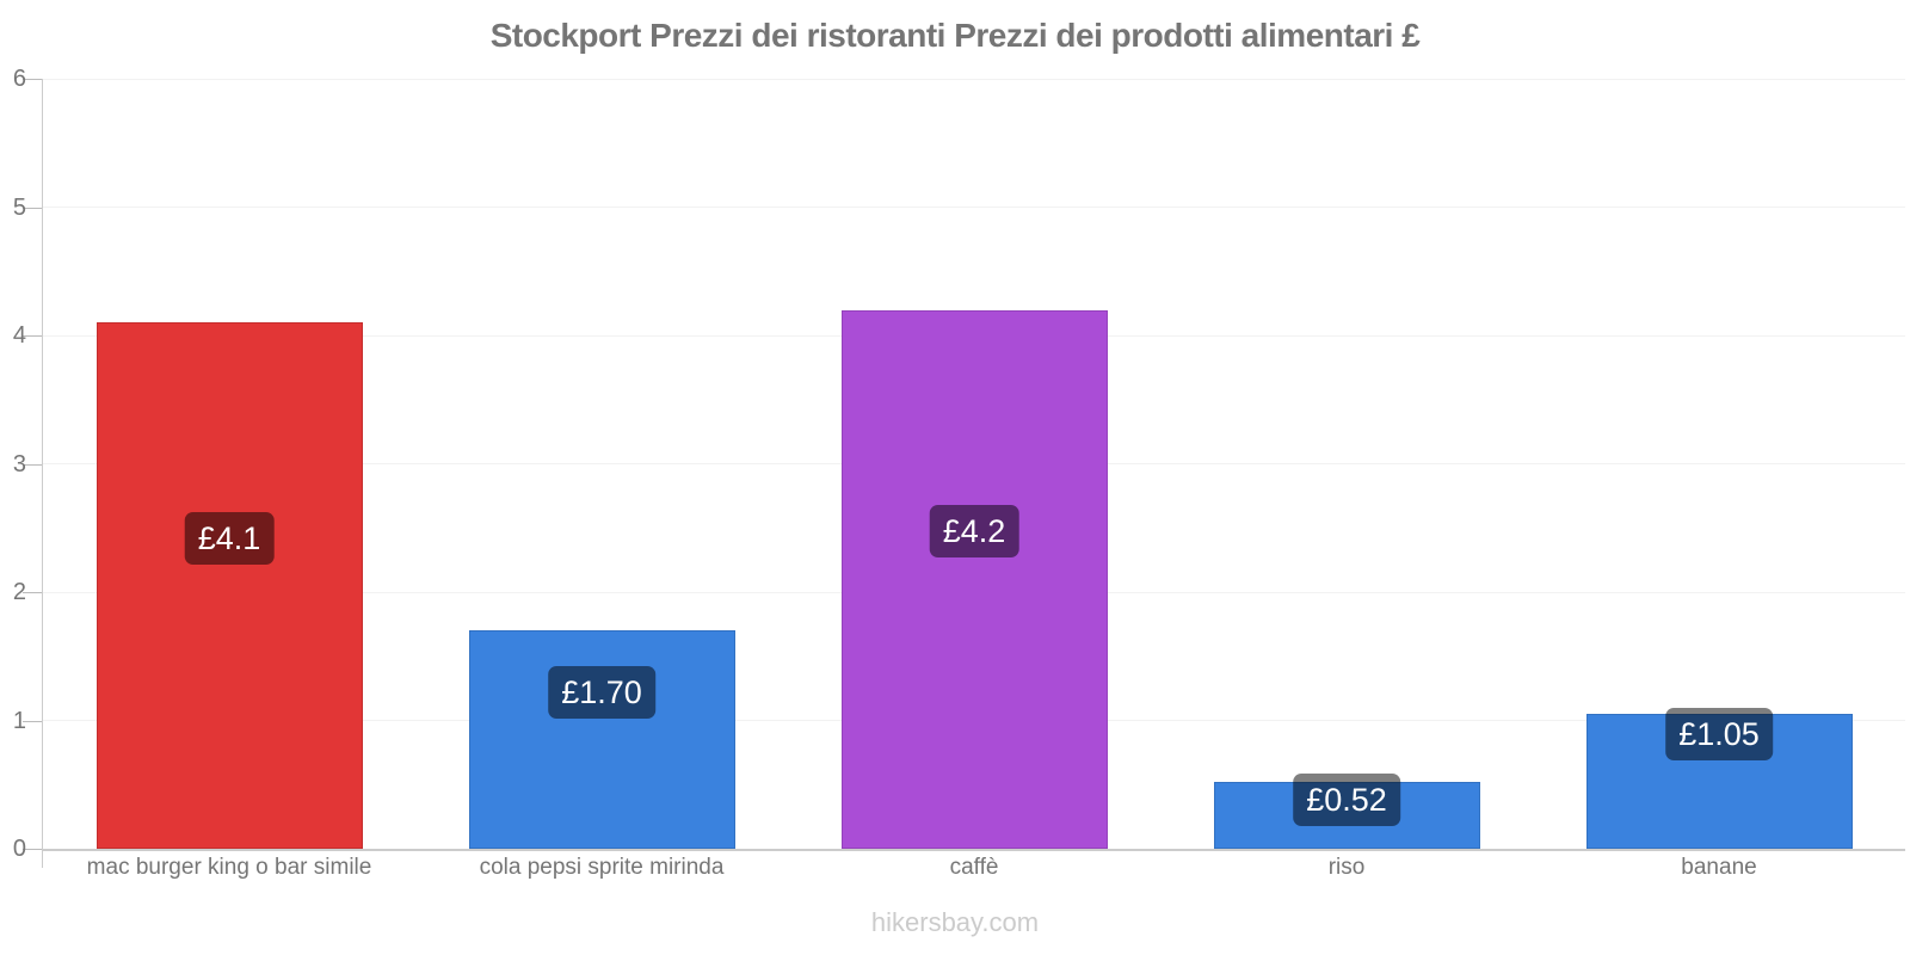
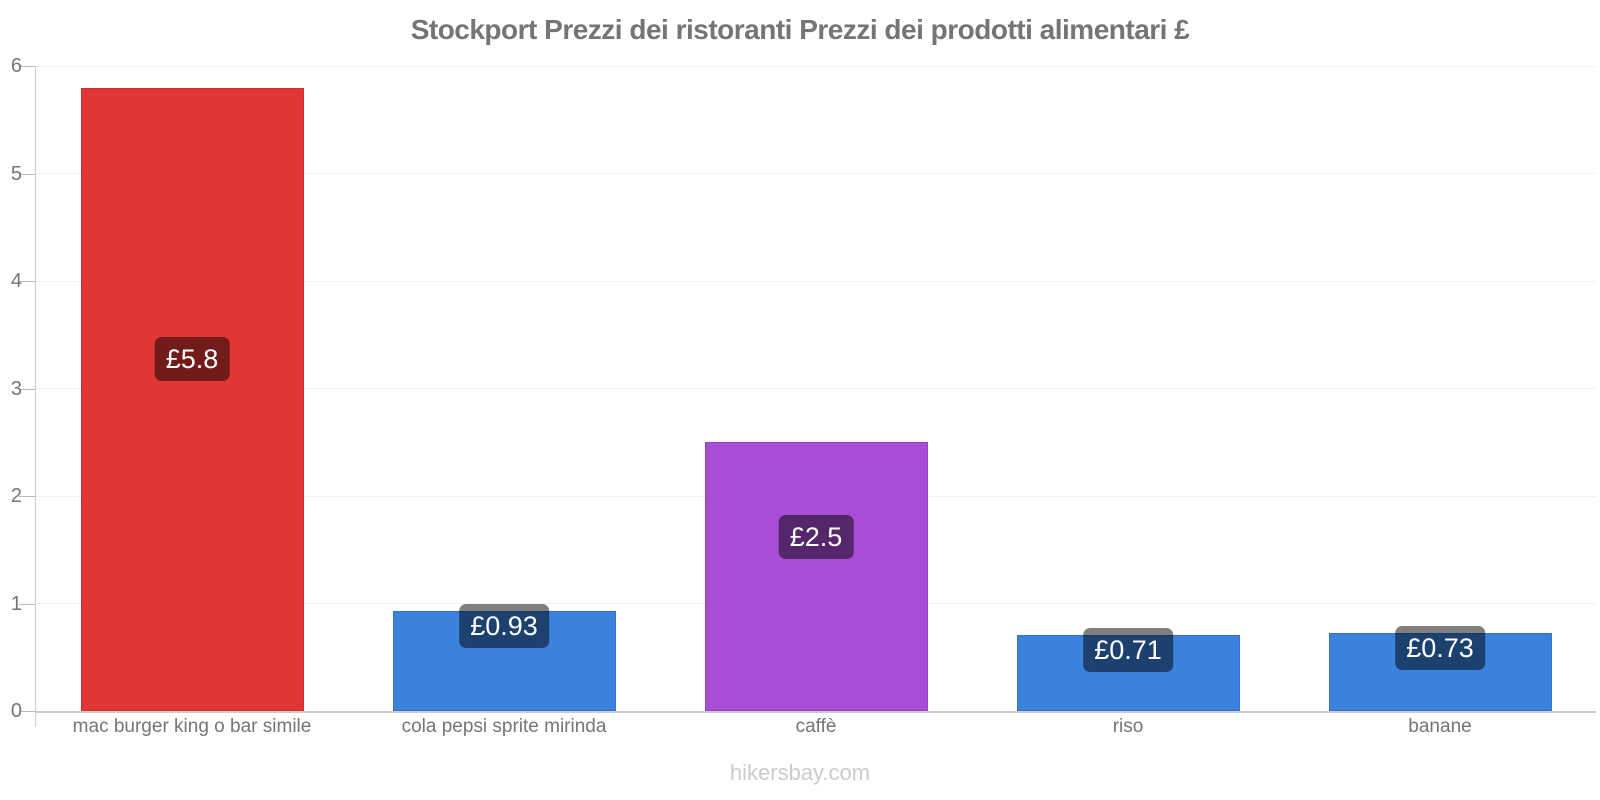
mac burger king o bar simile: £4.1 -> £5.8
cola pepsi sprite mirinda: £1.70 -> £0.93
caffè: £4.2 -> £2.5
riso: £0.52 -> £0.71
banane: £1.05 -> £0.73
